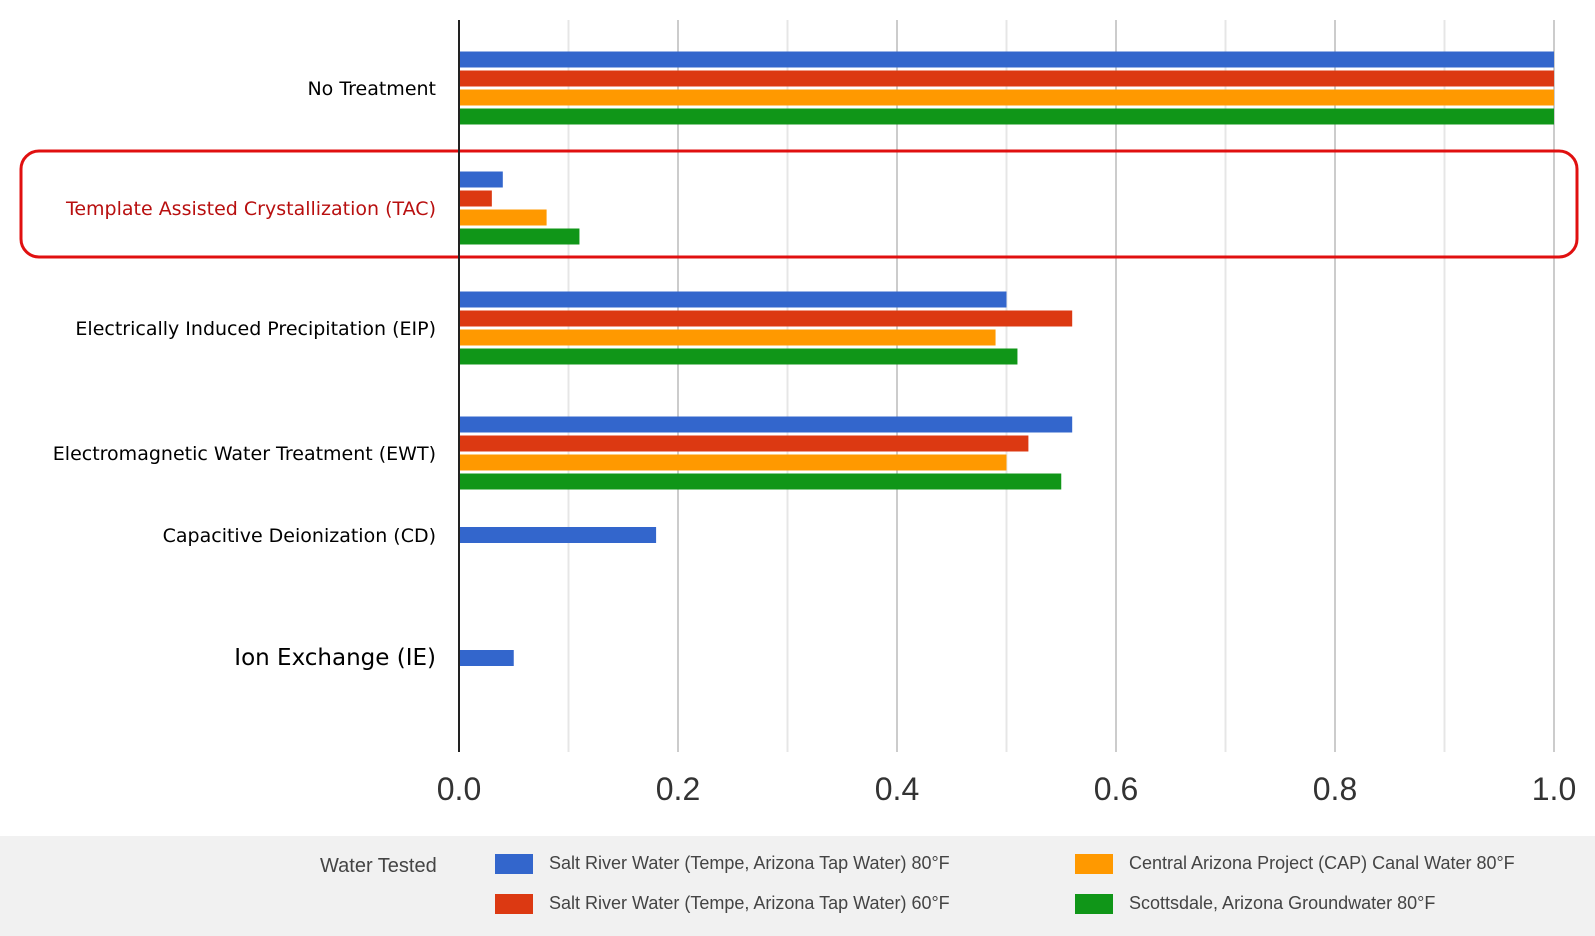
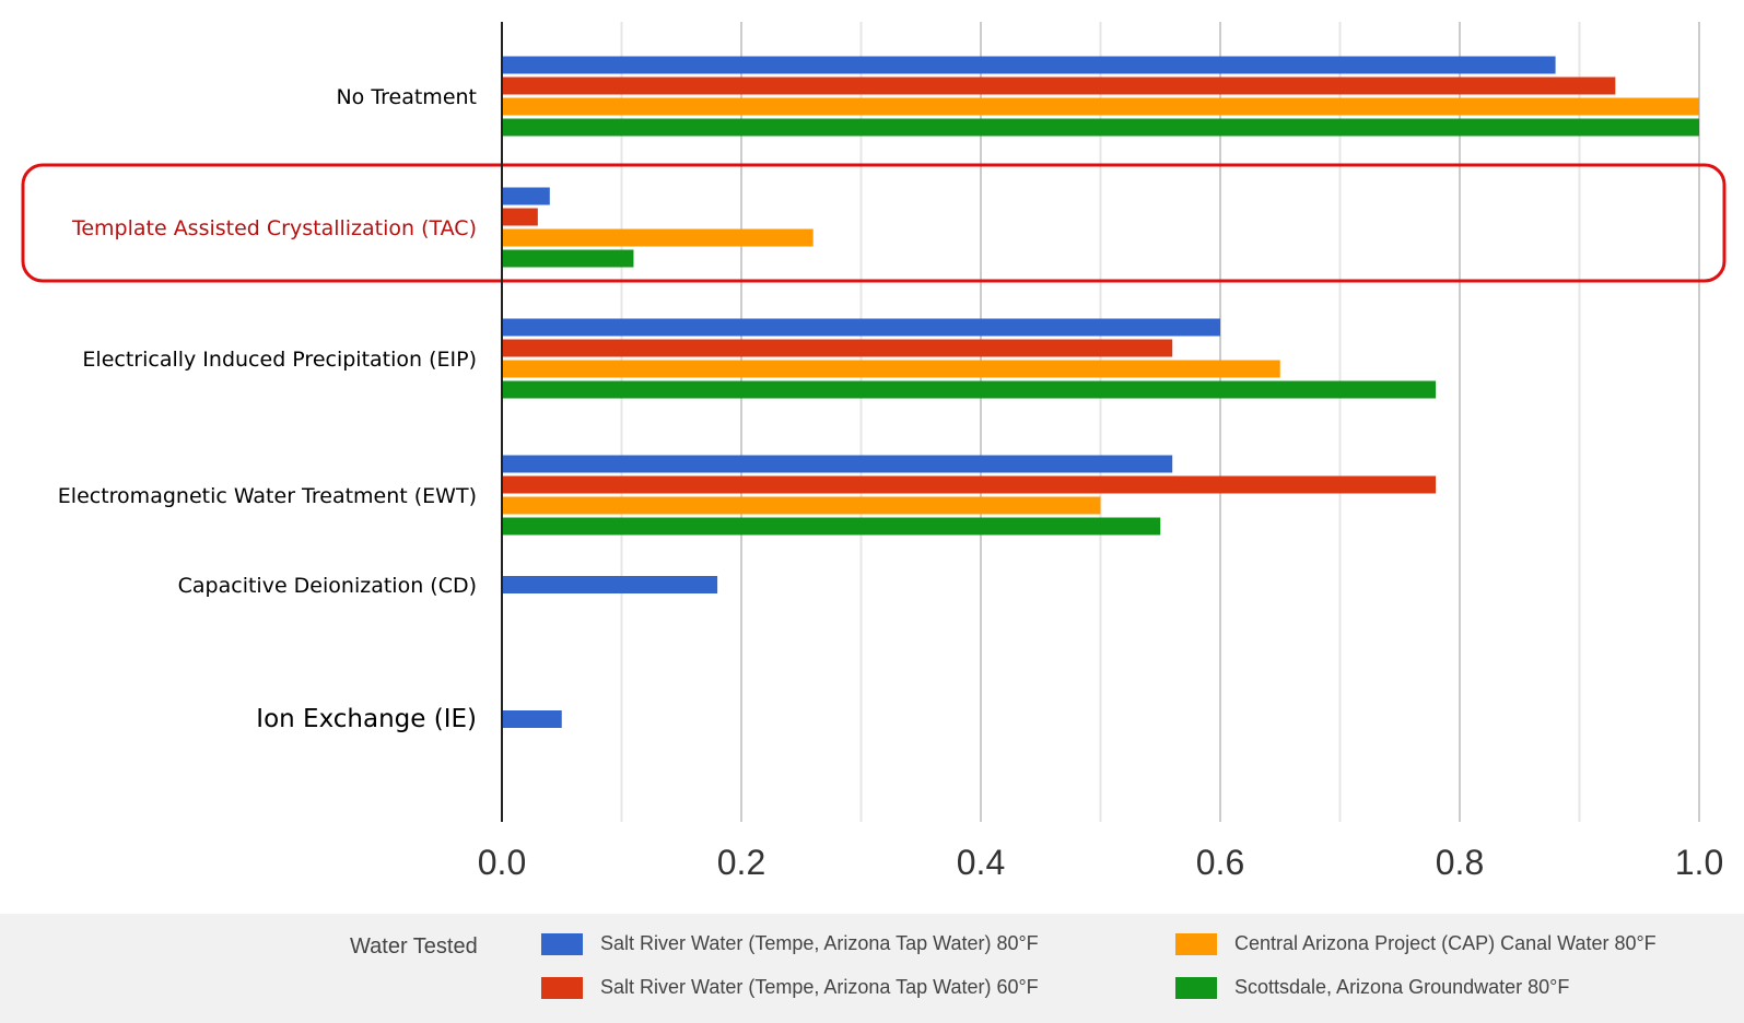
Salt River Water (Tempe, Arizona Tap Water) 80°F/No Treatment: 1.00 -> 0.88
Salt River Water (Tempe, Arizona Tap Water) 60°F/No Treatment: 1.00 -> 0.93
Central Arizona Project (CAP) Canal Water 80°F/Template Assisted Crystallization (TAC): 0.08 -> 0.26
Salt River Water (Tempe, Arizona Tap Water) 80°F/Electrically Induced Precipitation (EIP): 0.50 -> 0.60
Central Arizona Project (CAP) Canal Water 80°F/Electrically Induced Precipitation (EIP): 0.49 -> 0.65
Scottsdale, Arizona Groundwater 80°F/Electrically Induced Precipitation (EIP): 0.51 -> 0.78
Salt River Water (Tempe, Arizona Tap Water) 60°F/Electromagnetic Water Treatment (EWT): 0.52 -> 0.78
